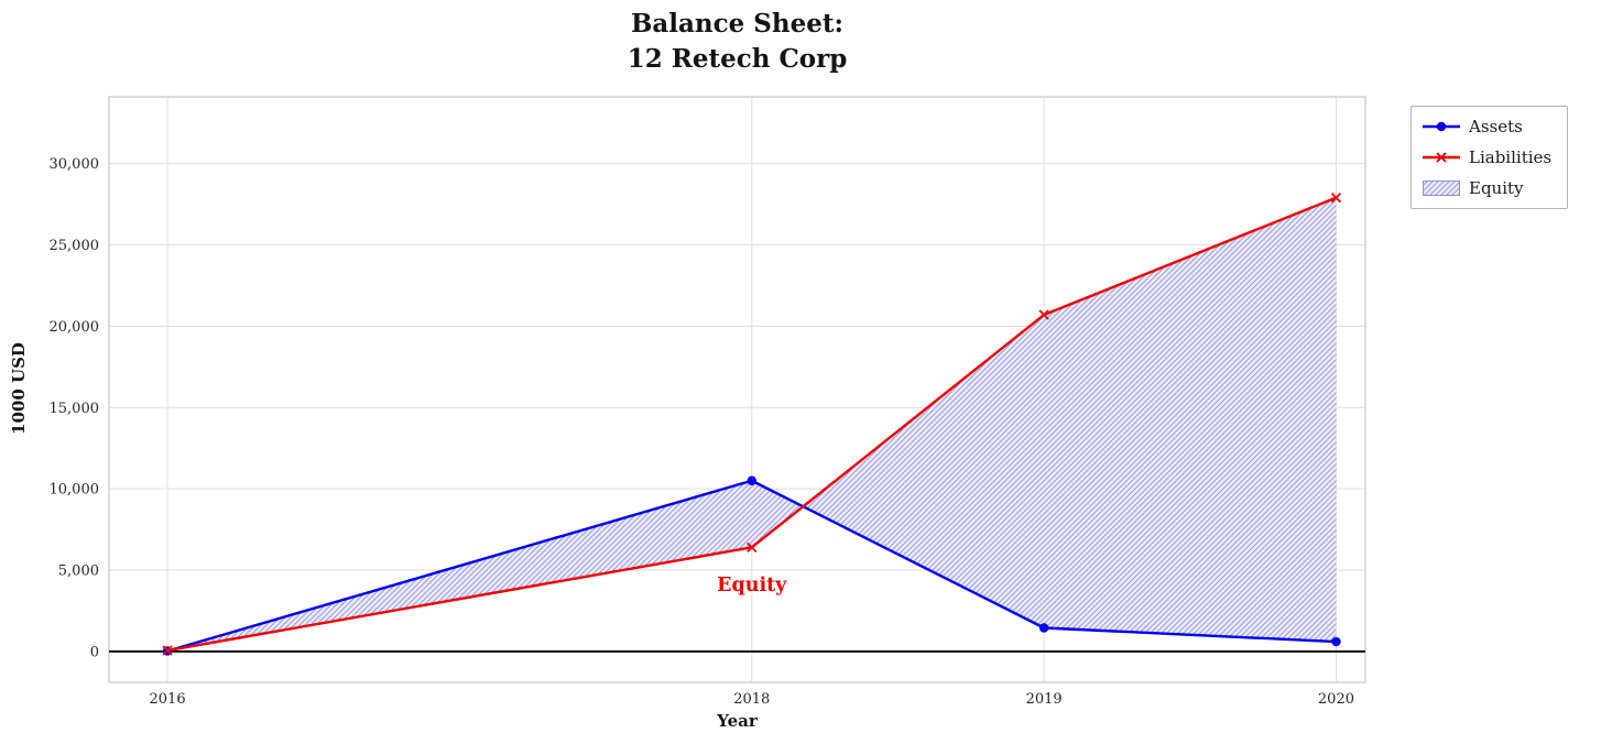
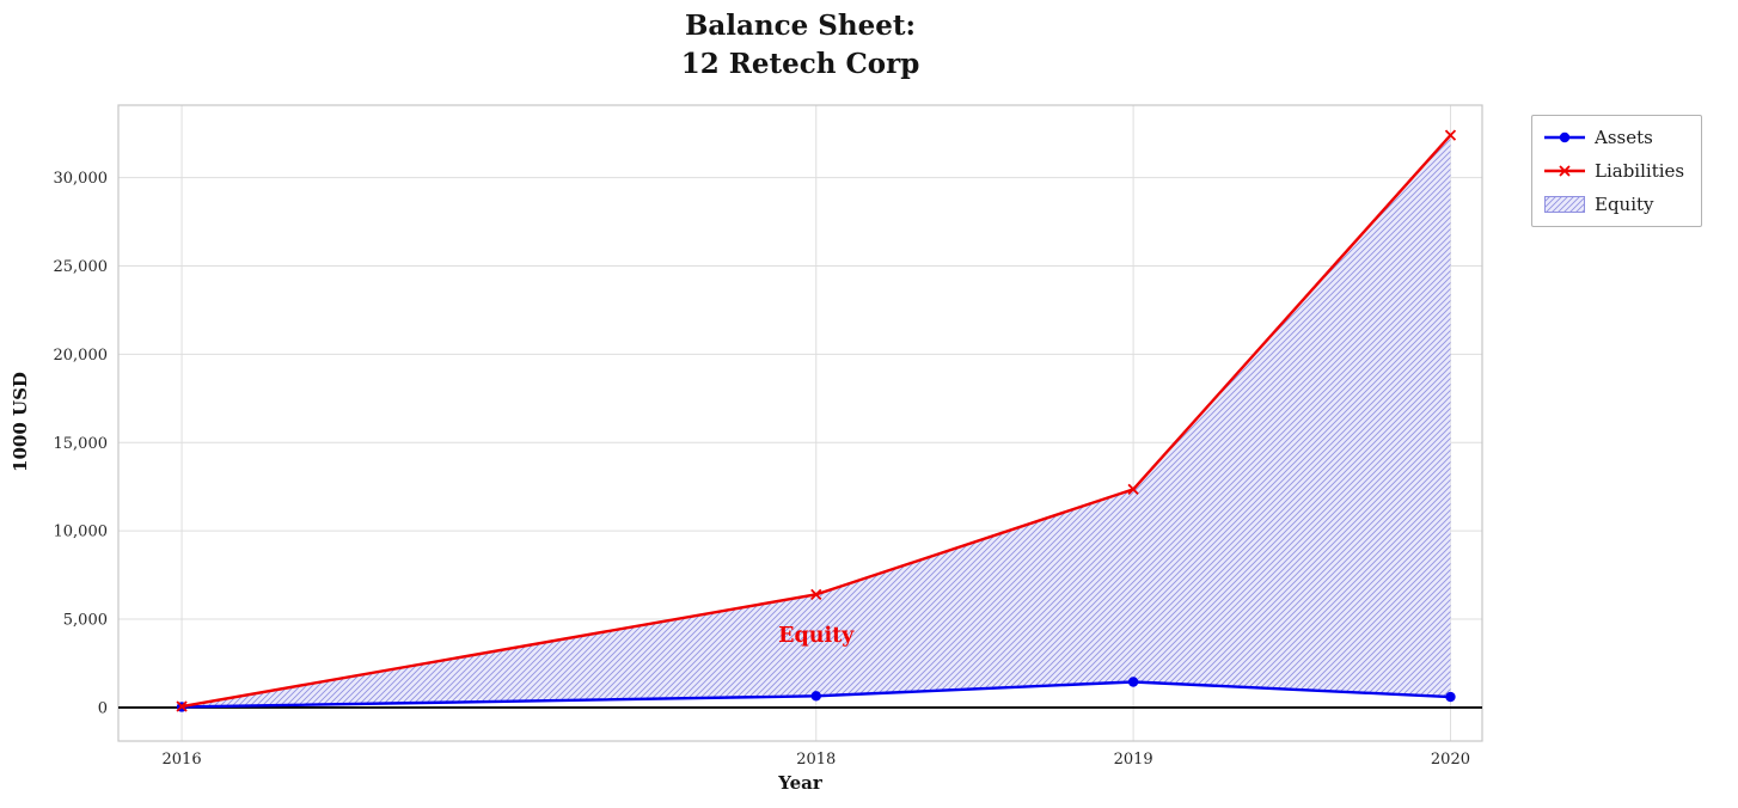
Assets/2018: 10500 -> 600
Liabilities/2019: 20700 -> 12400
Liabilities/2020: 27900 -> 32400
